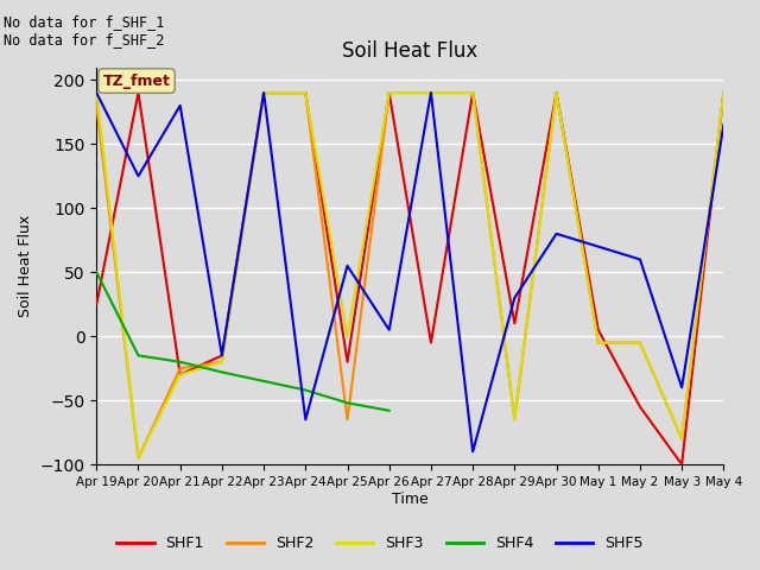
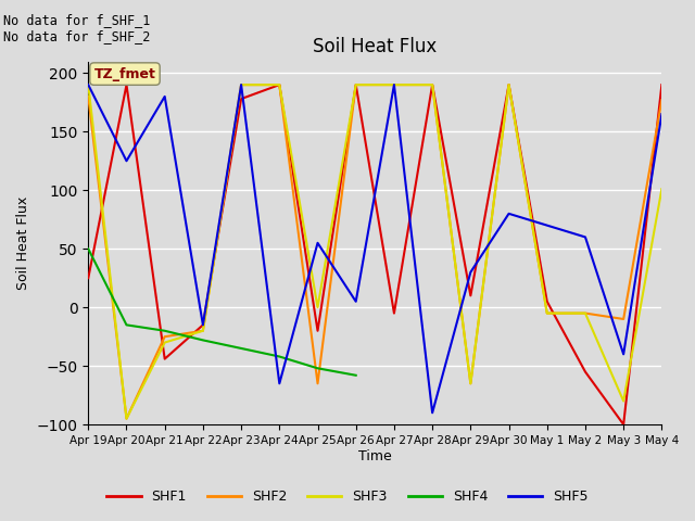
SHF1/Apr 21: -30 -> -44
SHF1/Apr 23: 190 -> 178
SHF2/May 3: -80 -> -10
SHF2/May 4: 190 -> 177
SHF3/May 4: 190 -> 101
